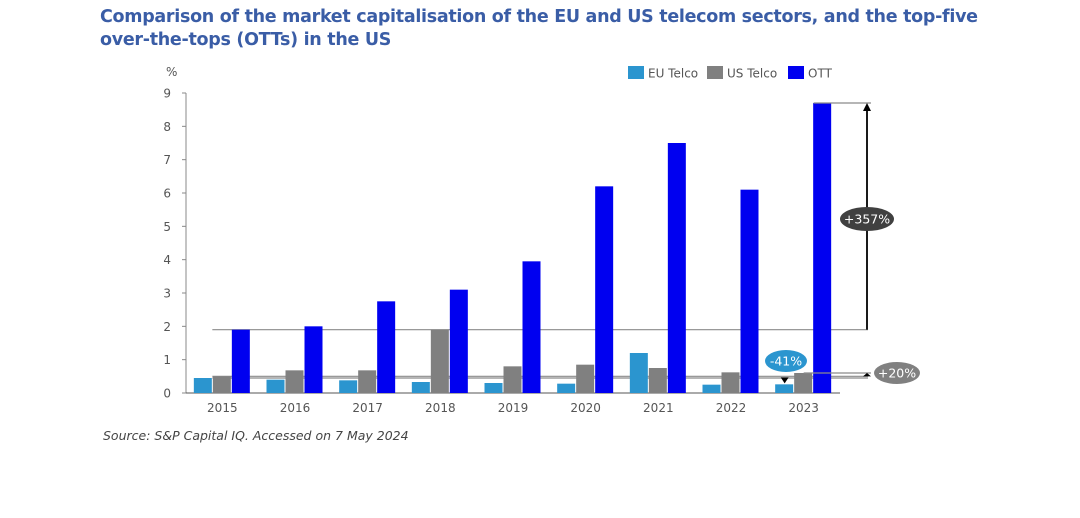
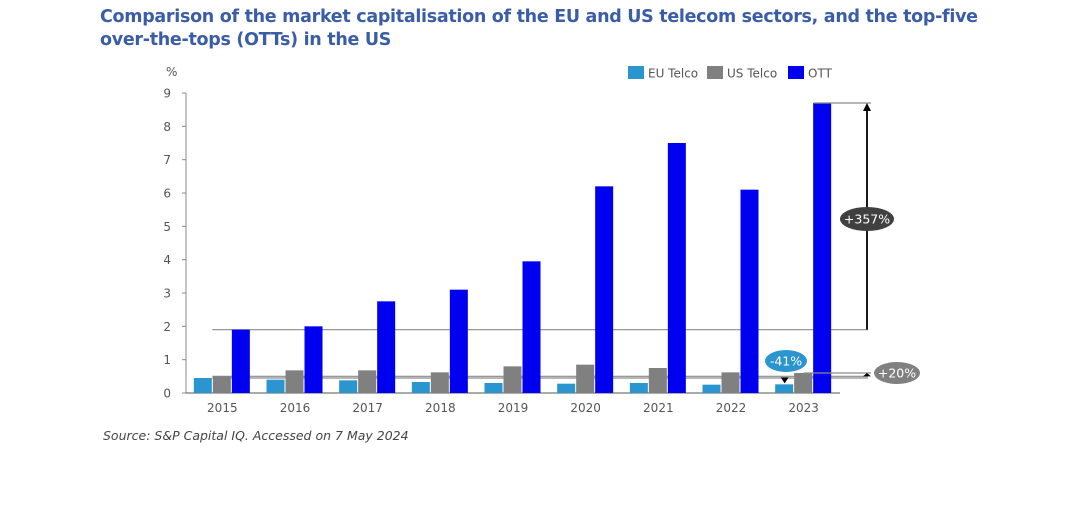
US Telco/2018: 1.9 -> 0.6
EU Telco/2021: 1.2 -> 0.3
